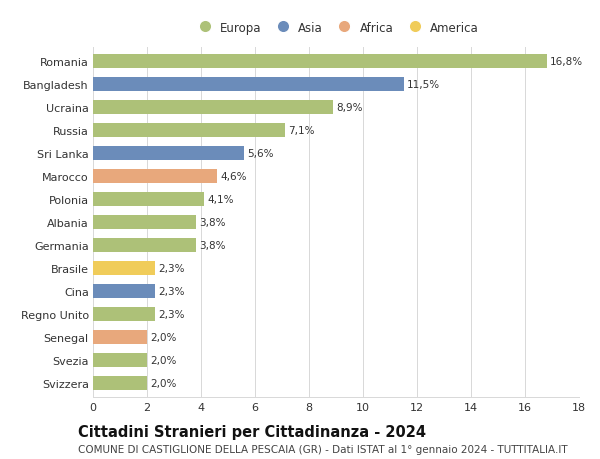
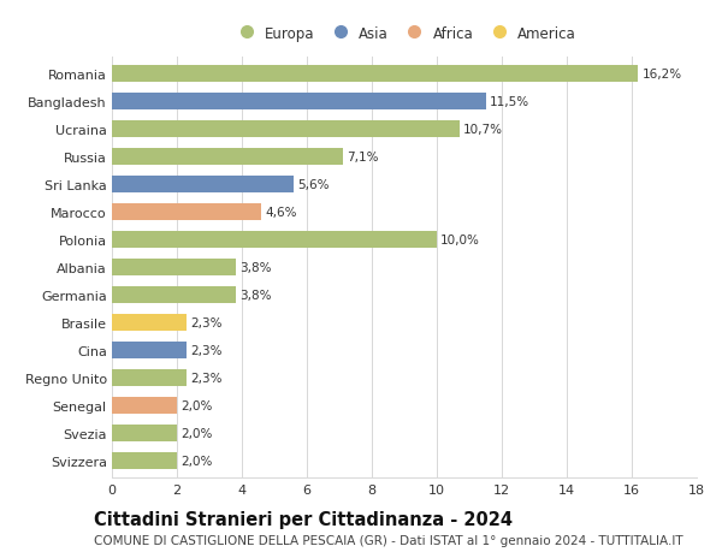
Romania: 16,8% -> 16,2%
Ucraina: 8,9% -> 10,7%
Polonia: 4,1% -> 10,0%
